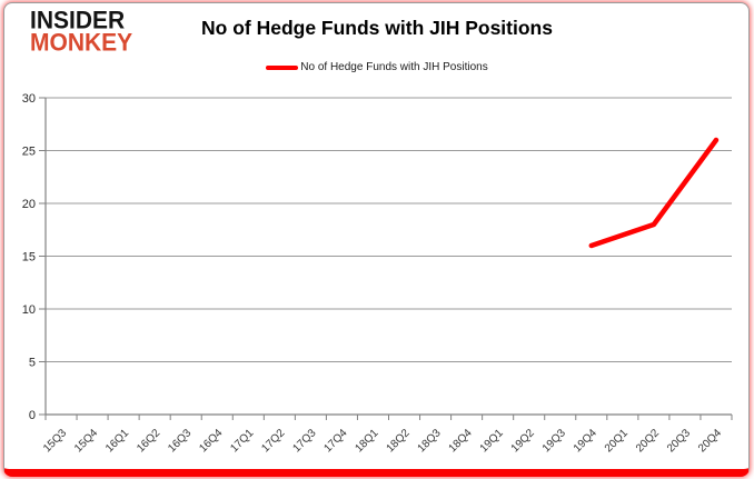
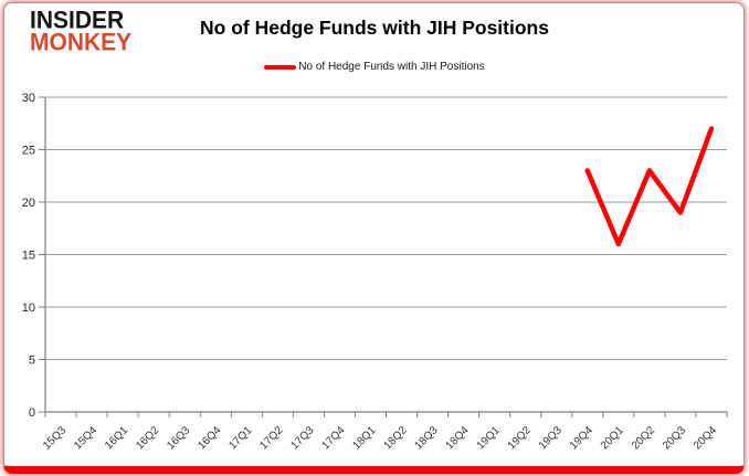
19Q4: 16 -> 23
20Q1: 17 -> 16
20Q2: 18 -> 23
20Q3: 22 -> 19
20Q4: 26 -> 27
